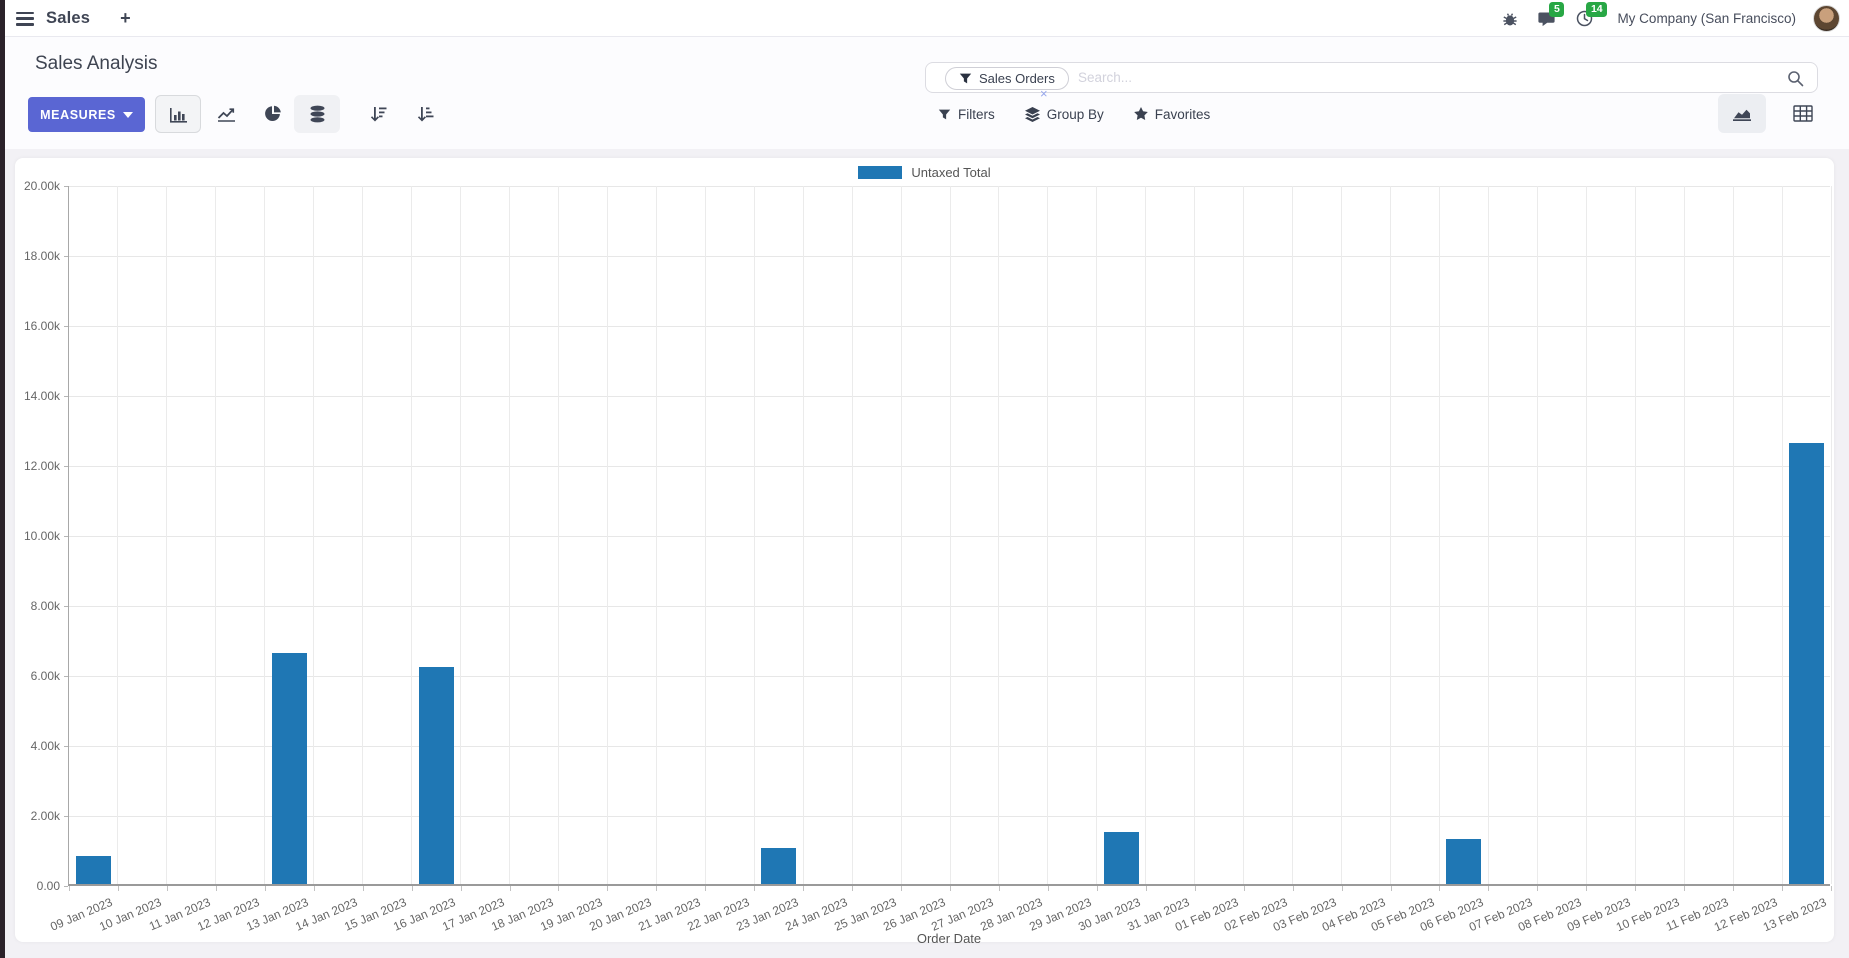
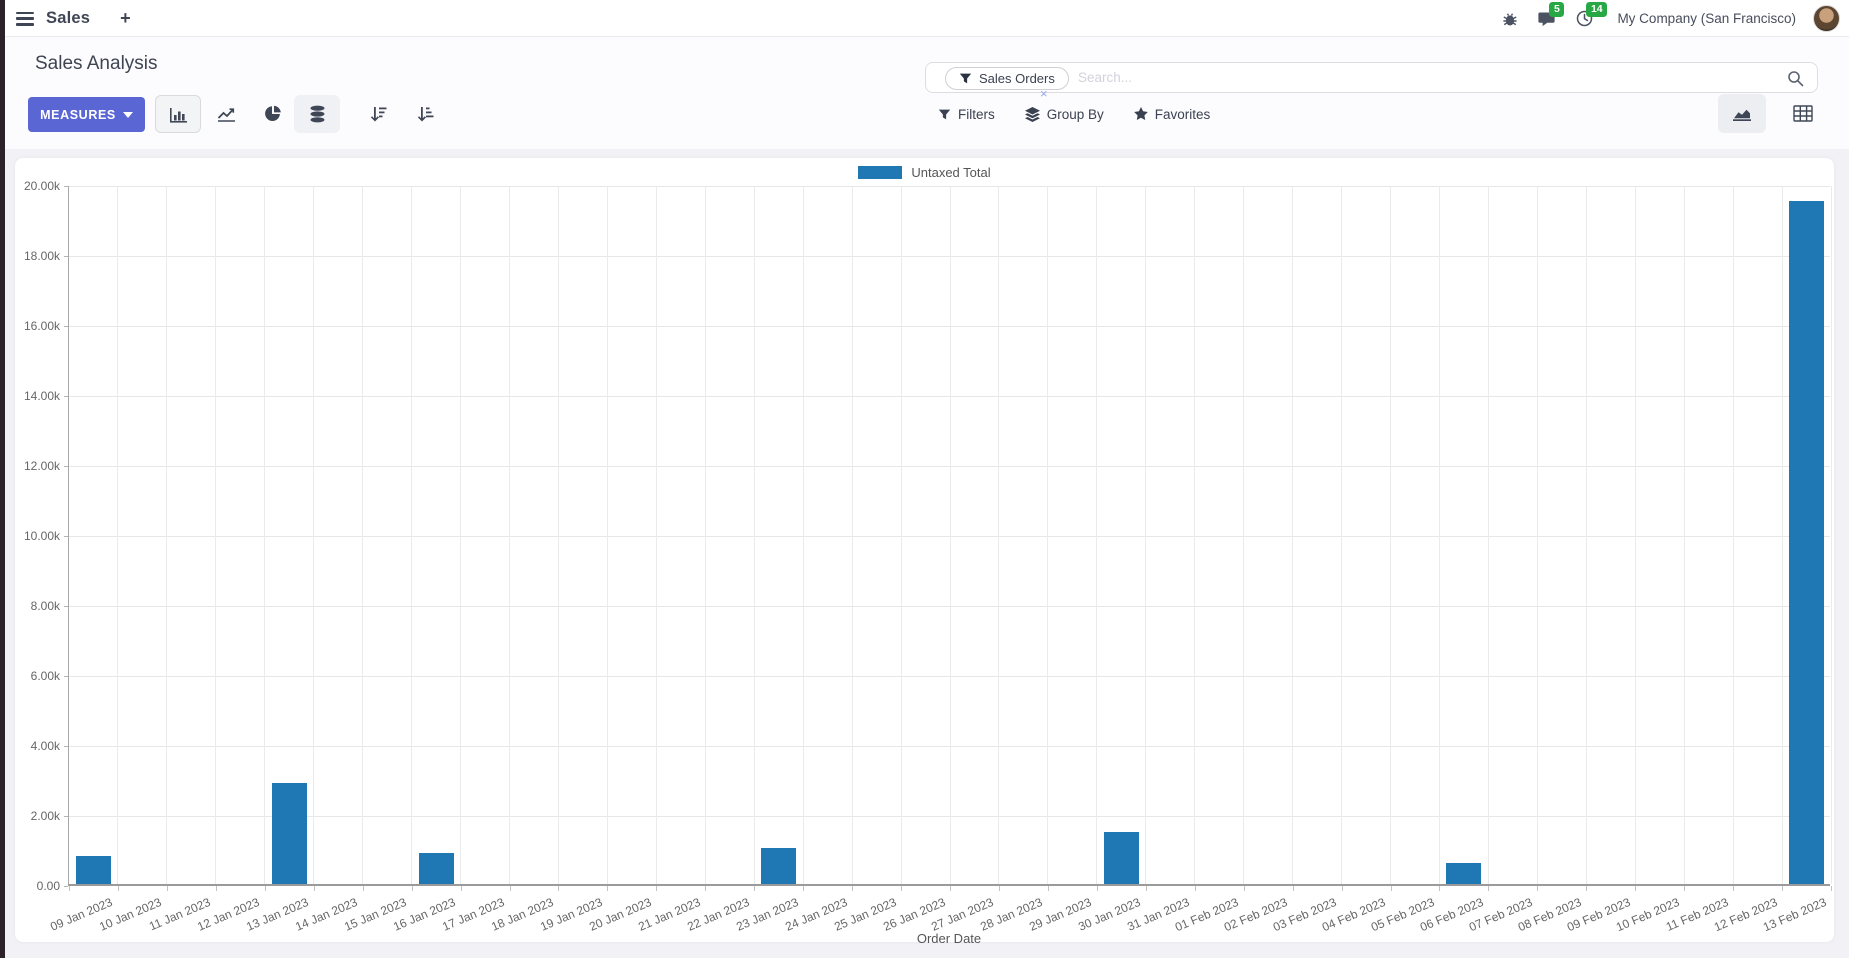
13 Jan 2023: 6.6k -> 2.9k
16 Jan 2023: 6.2k -> 0.9k
06 Feb 2023: 1.3k -> 0.6k
13 Feb 2023: 12.6k -> 19.5k
